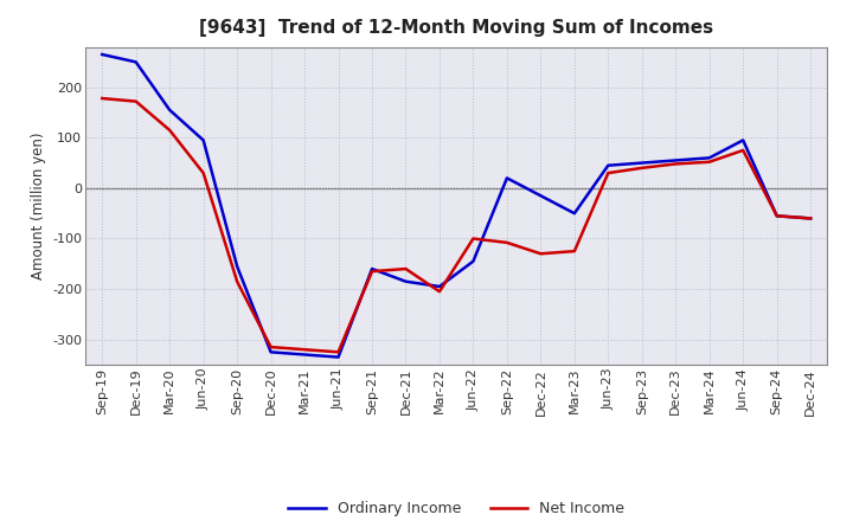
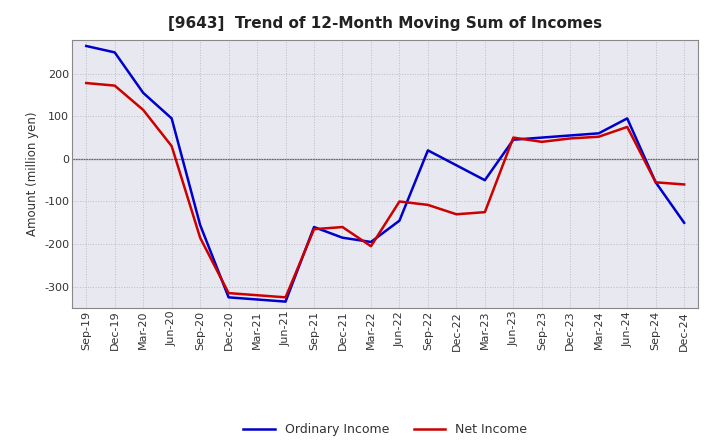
Net Income/Jun-23: 30 -> 50
Ordinary Income/Dec-24: -60 -> -150
